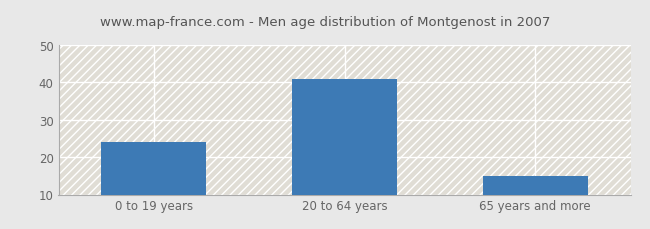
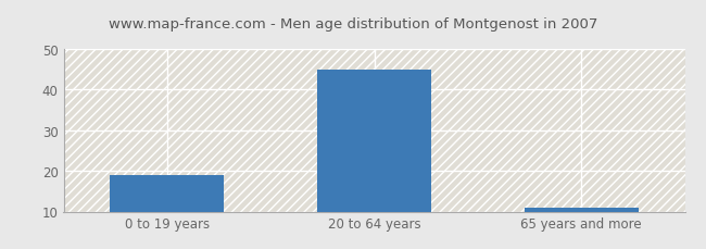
0 to 19 years: 24 -> 19
20 to 64 years: 41 -> 45
65 years and more: 15 -> 11
